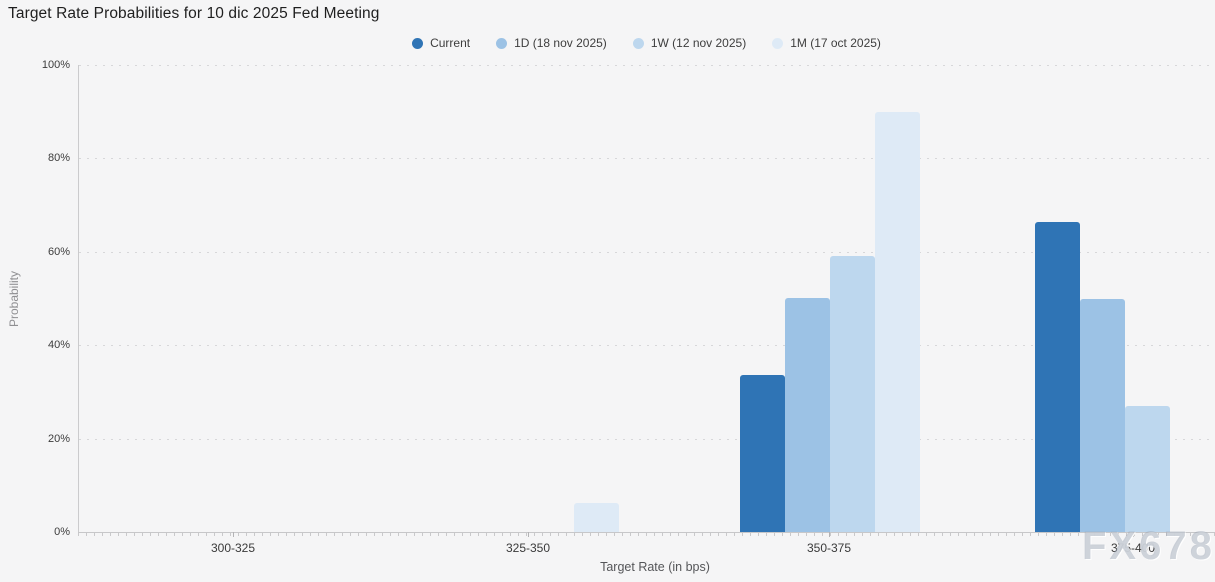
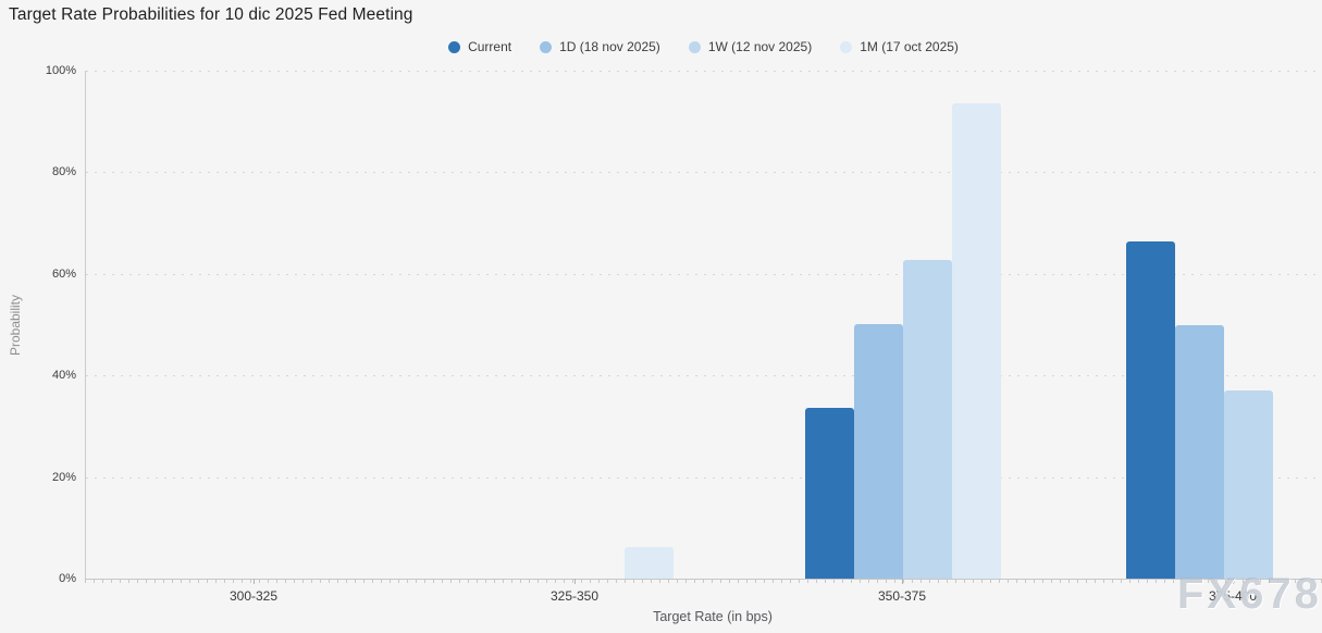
1W (12 nov 2025)/350-375: 59% -> 63%
1M (17 oct 2025)/350-375: 90% -> 94%
1W (12 nov 2025)/375-400: 27% -> 37%
